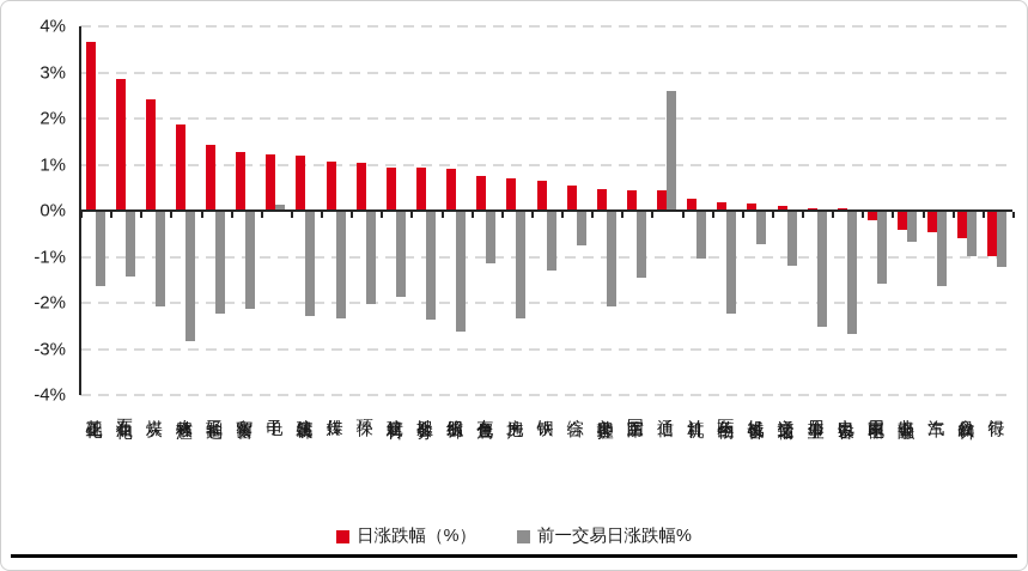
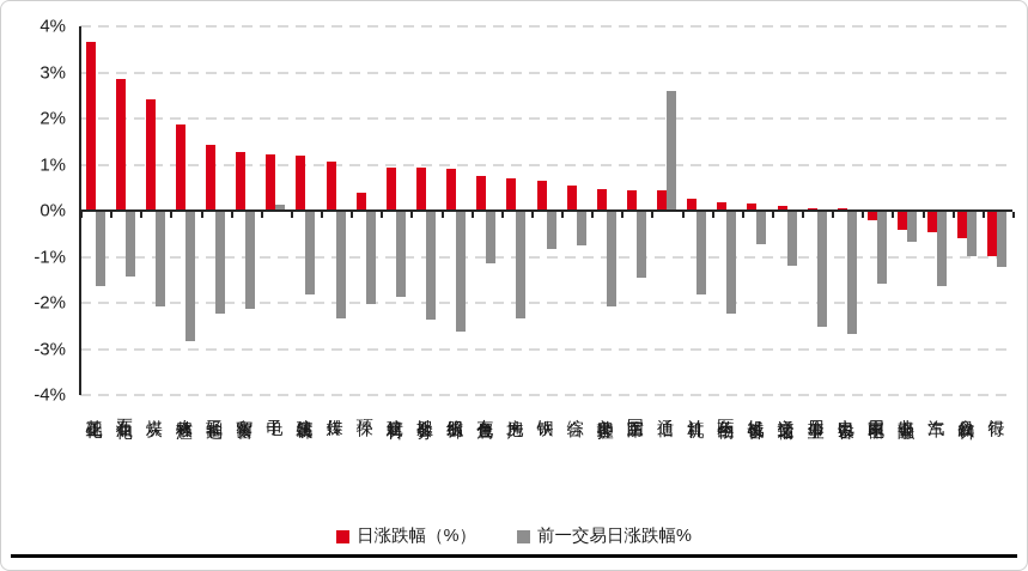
前一交易日涨跌幅%/建筑装饰: -2.2% -> -1.8%
日涨跌幅（%）/环保: 1.0% -> 0.4%
前一交易日涨跌幅%/钢铁: -1.3% -> -0.8%
前一交易日涨跌幅%/计算机: -1.0% -> -1.8%
